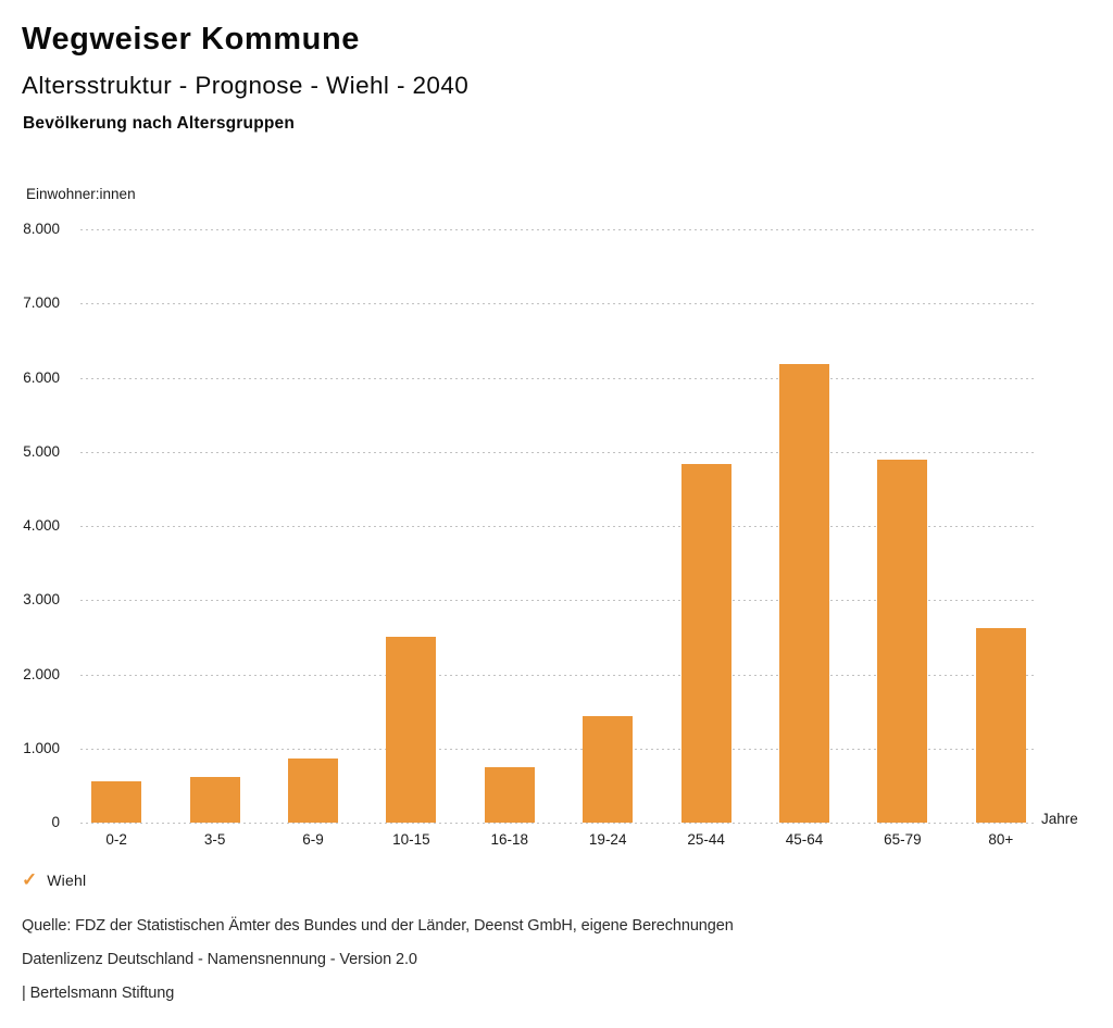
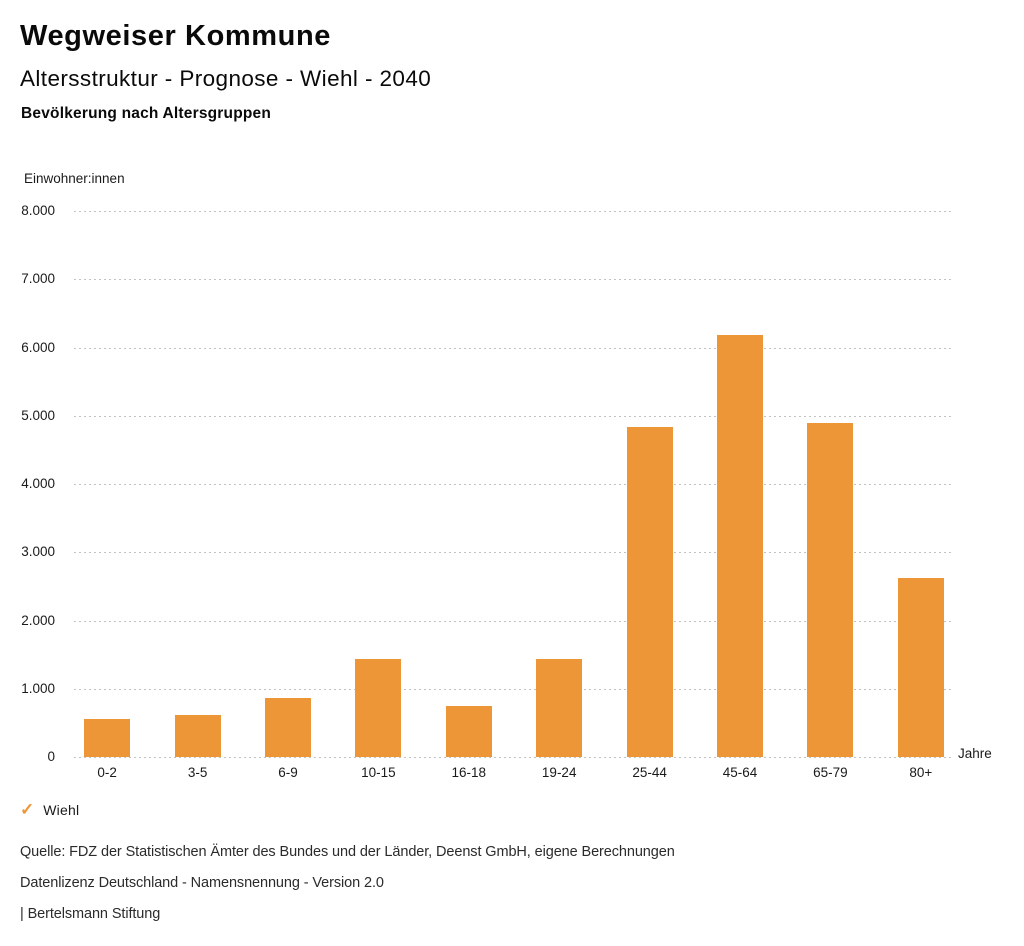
10-15: 2500 -> 1400
